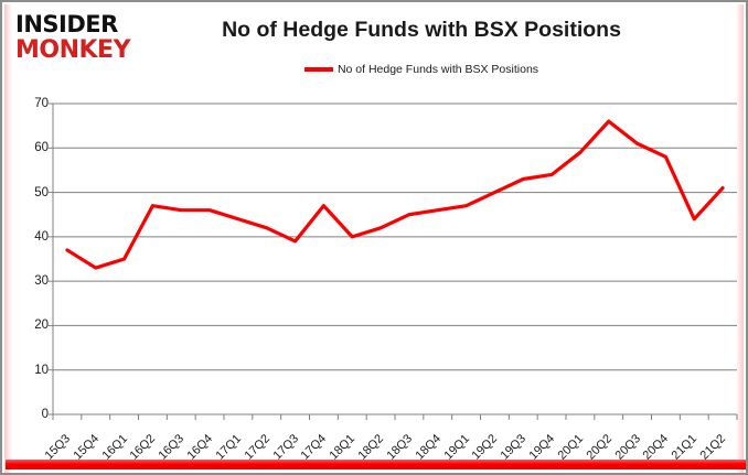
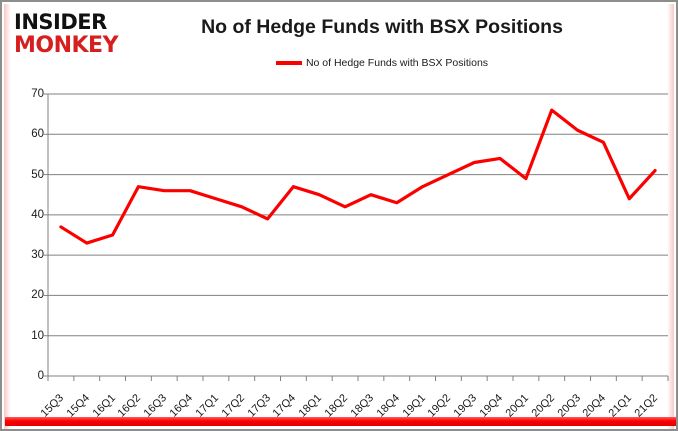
18Q1: 40 -> 45
18Q4: 46 -> 43
20Q1: 59 -> 49
